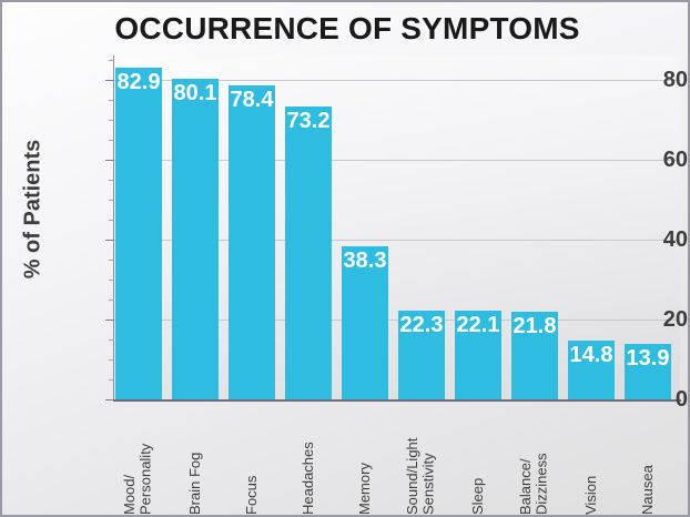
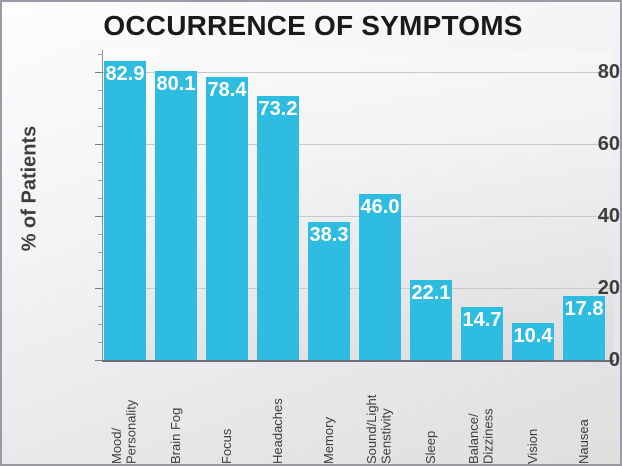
Sound/Light Senstivity: 22.3 -> 46.0
Balance/ Dizziness: 21.8 -> 14.7
Vision: 14.8 -> 10.4
Nausea: 13.9 -> 17.8
